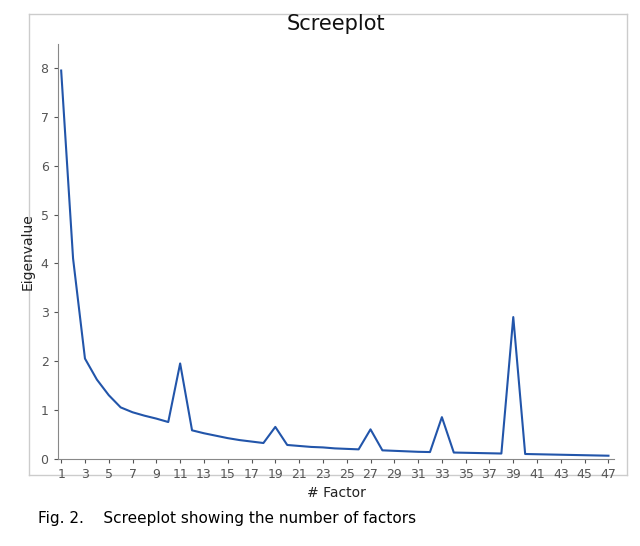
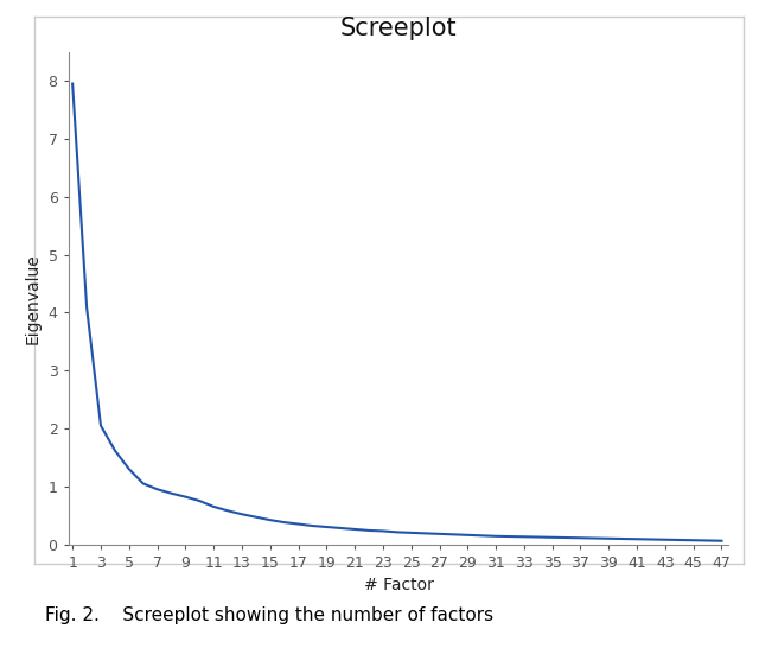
11: 1.95 -> 0.65
19: 0.65 -> 0.30
27: 0.60 -> 0.18
33: 0.85 -> 0.13
39: 2.90 -> 0.10
